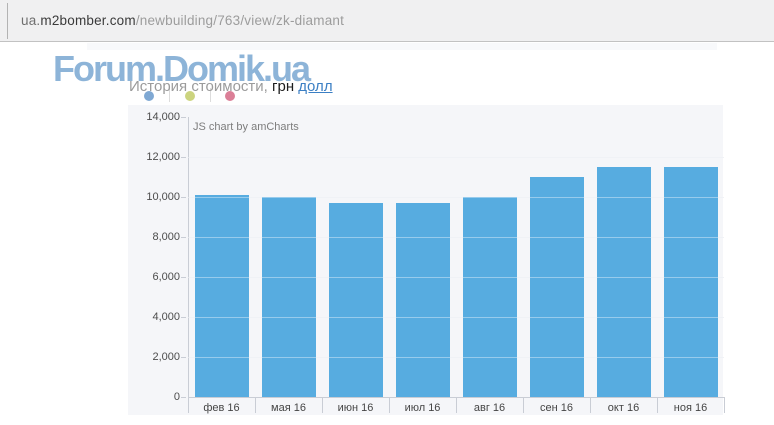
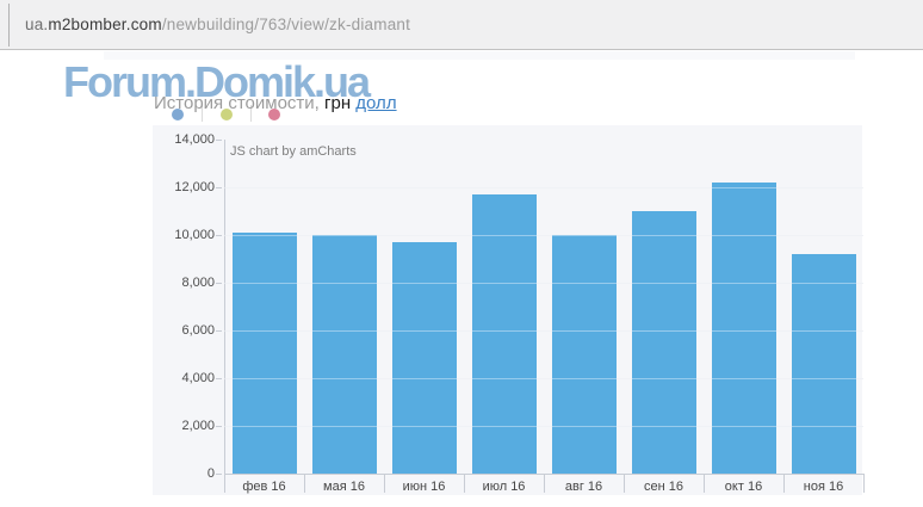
июл 16: 9700 -> 11700
окт 16: 11500 -> 12200
ноя 16: 11500 -> 9200
